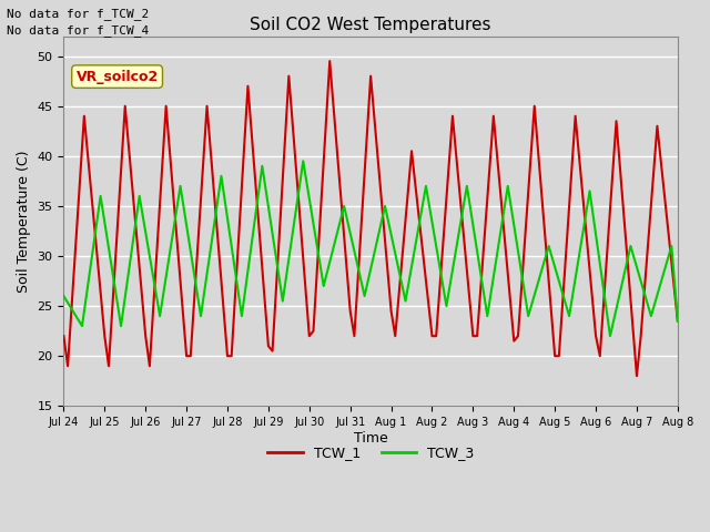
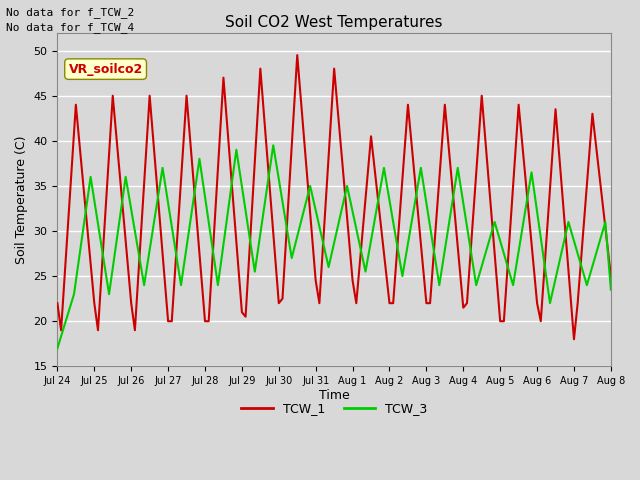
TCW_3/Jul 24: 26.0 -> 17.0
TCW_1/Aug 8: 23.5 -> 25.0
